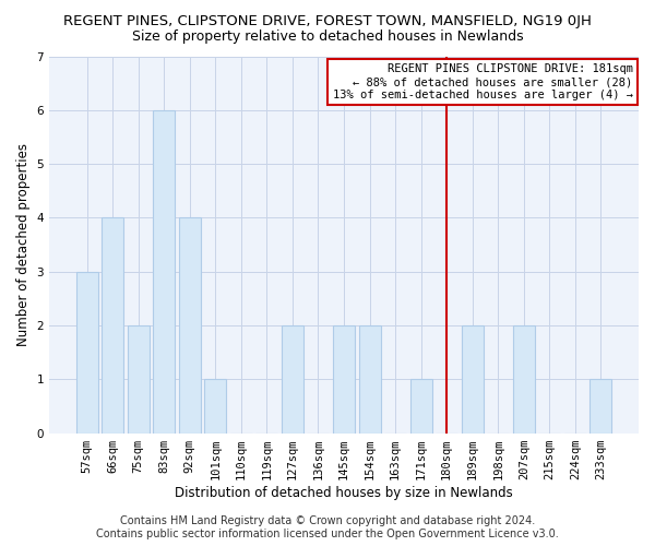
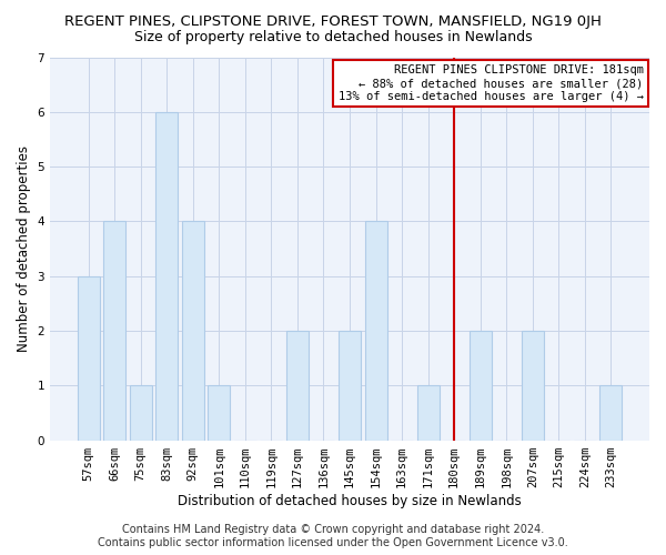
75sqm: 2 -> 1
154sqm: 2 -> 4
